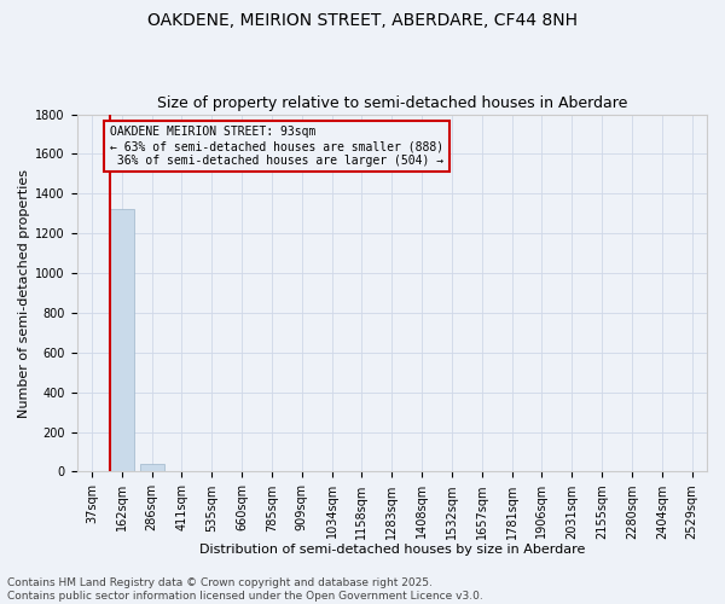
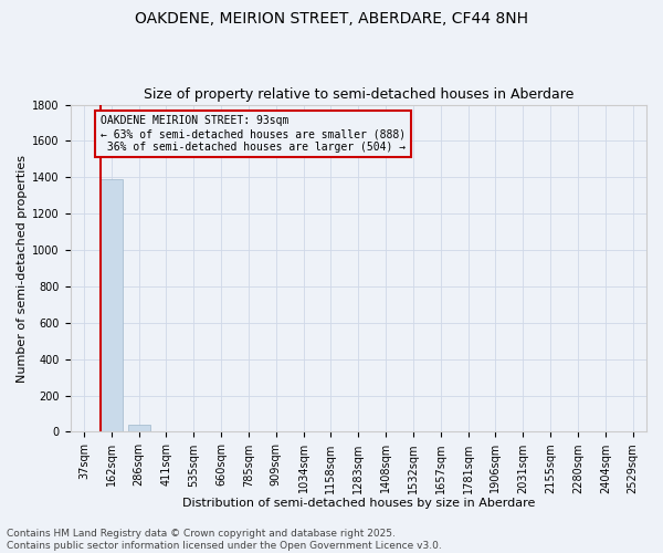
162sqm: 1320 -> 1390
